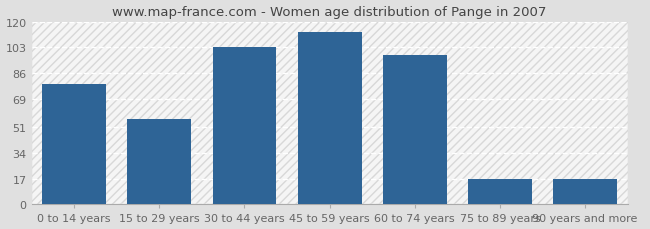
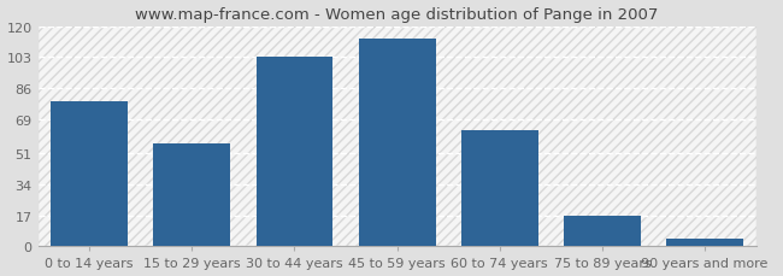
60 to 74 years: 98 -> 63
90 years and more: 17 -> 4
